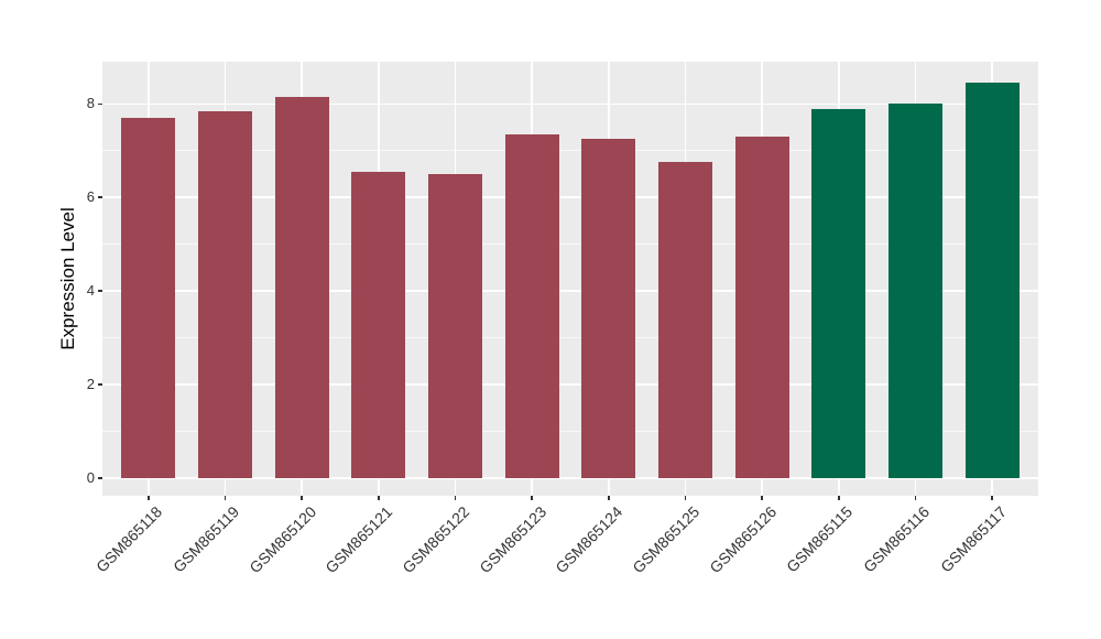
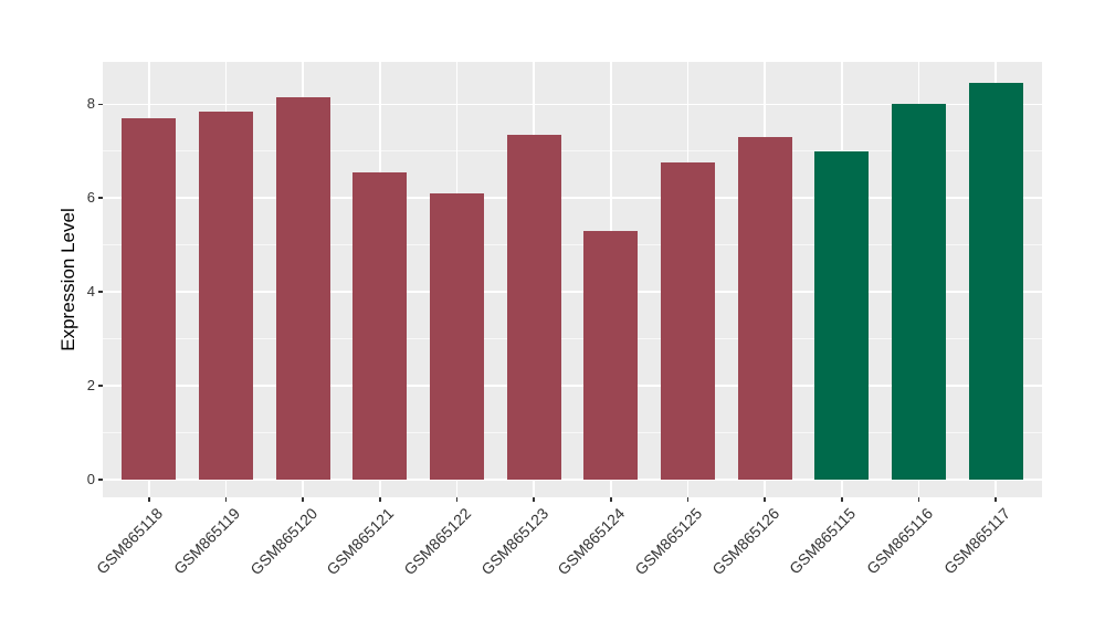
GSM865122: 6.5 -> 6.1
GSM865124: 7.2 -> 5.3
GSM865115: 7.9 -> 7.0
